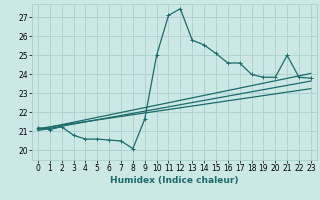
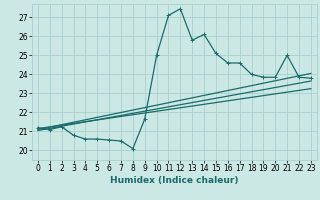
14: 25.6 -> 26.1
